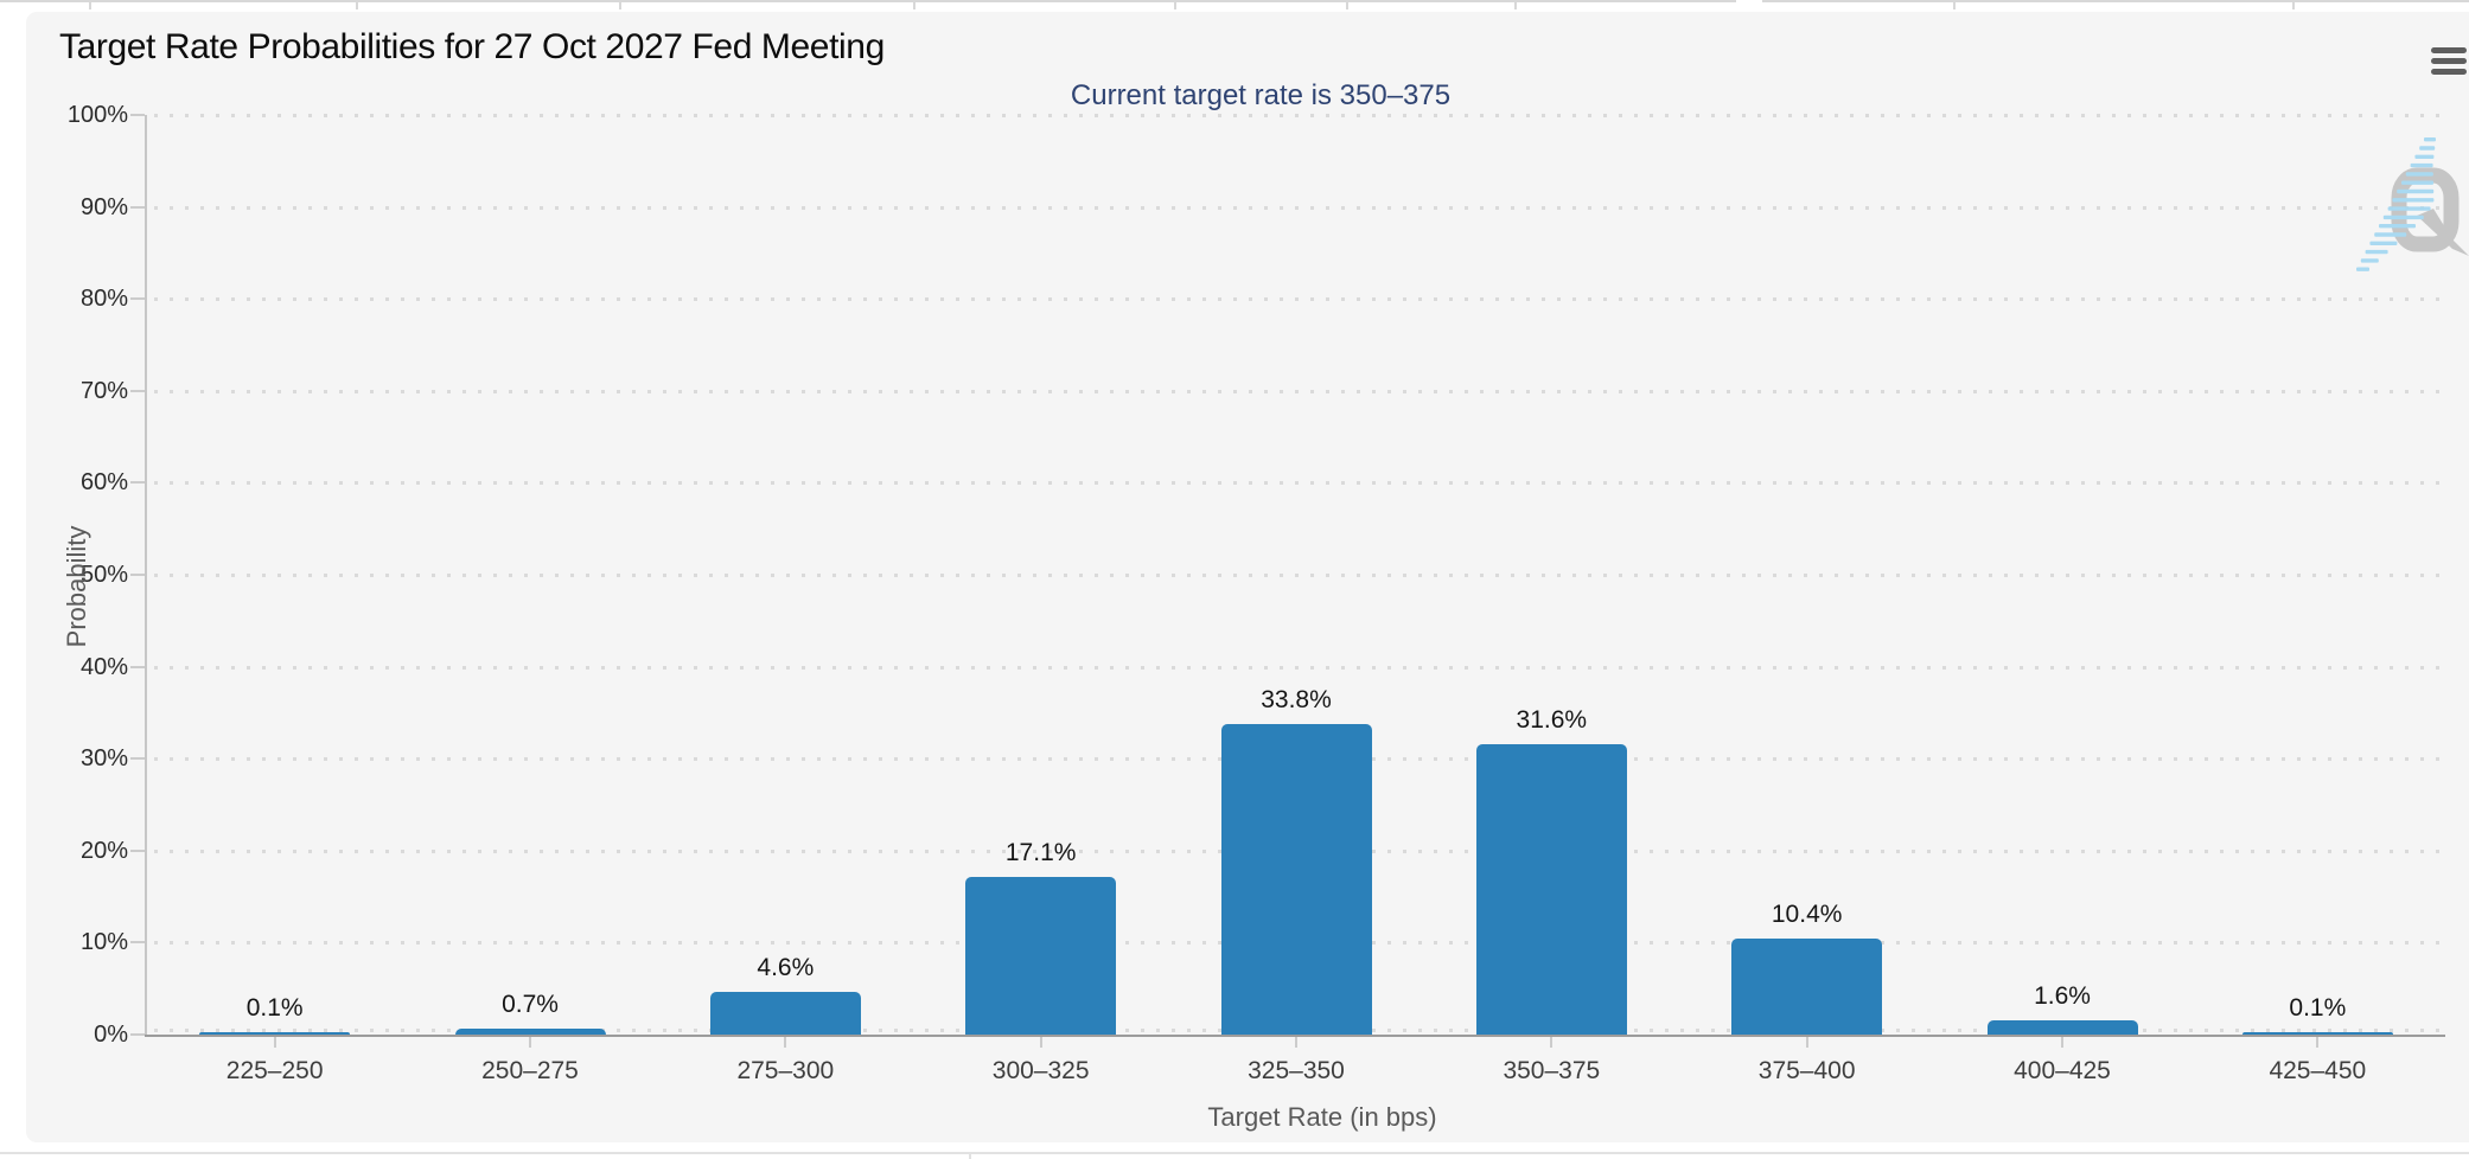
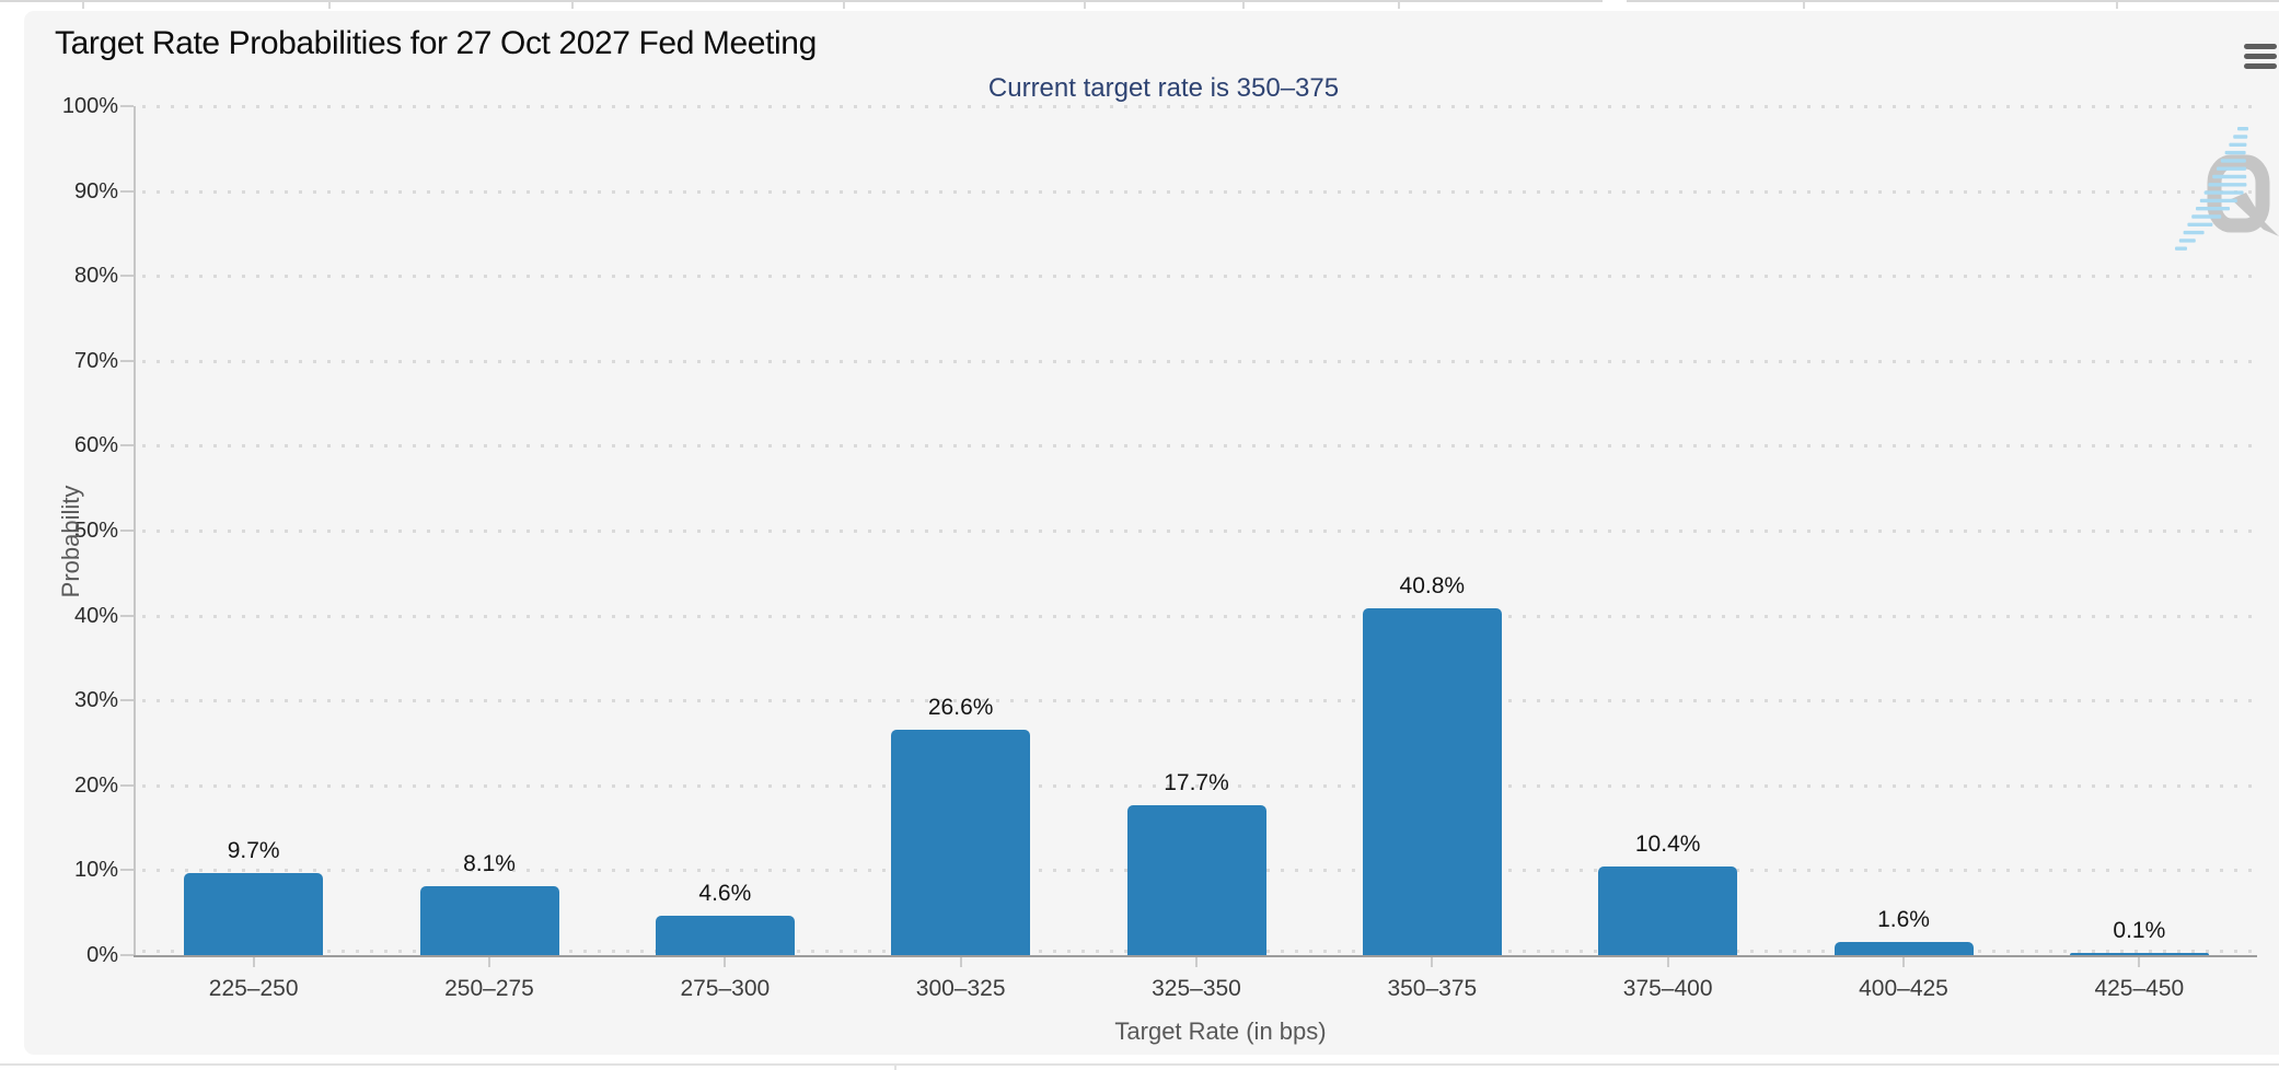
225–250: 0.1% -> 9.7%
250–275: 0.7% -> 8.1%
300–325: 17.1% -> 26.6%
325–350: 33.8% -> 17.7%
350–375: 31.6% -> 40.8%
